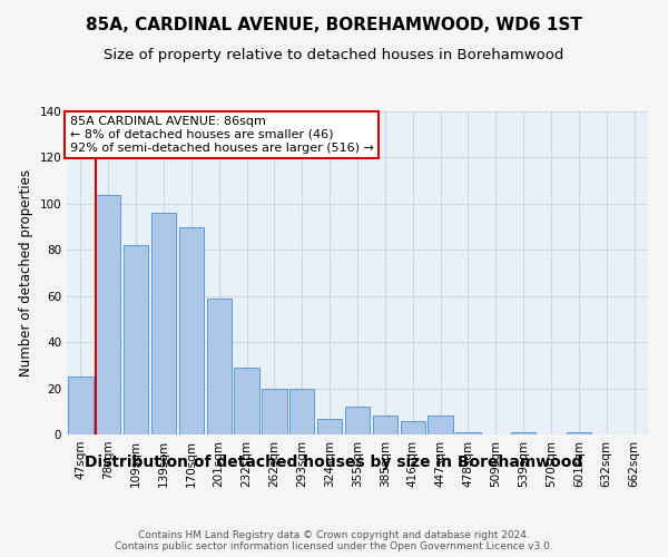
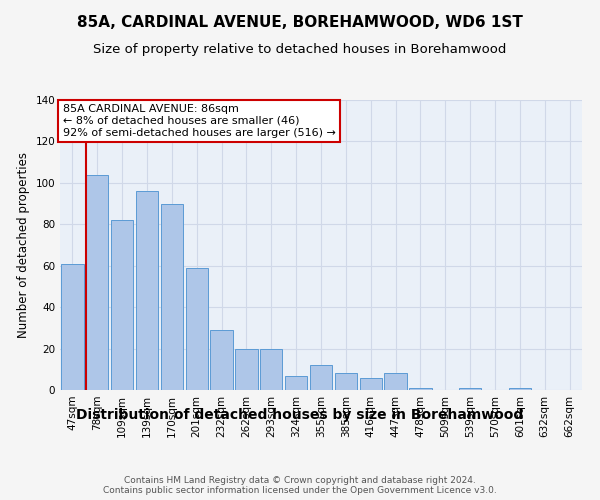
47sqm: 25 -> 61
